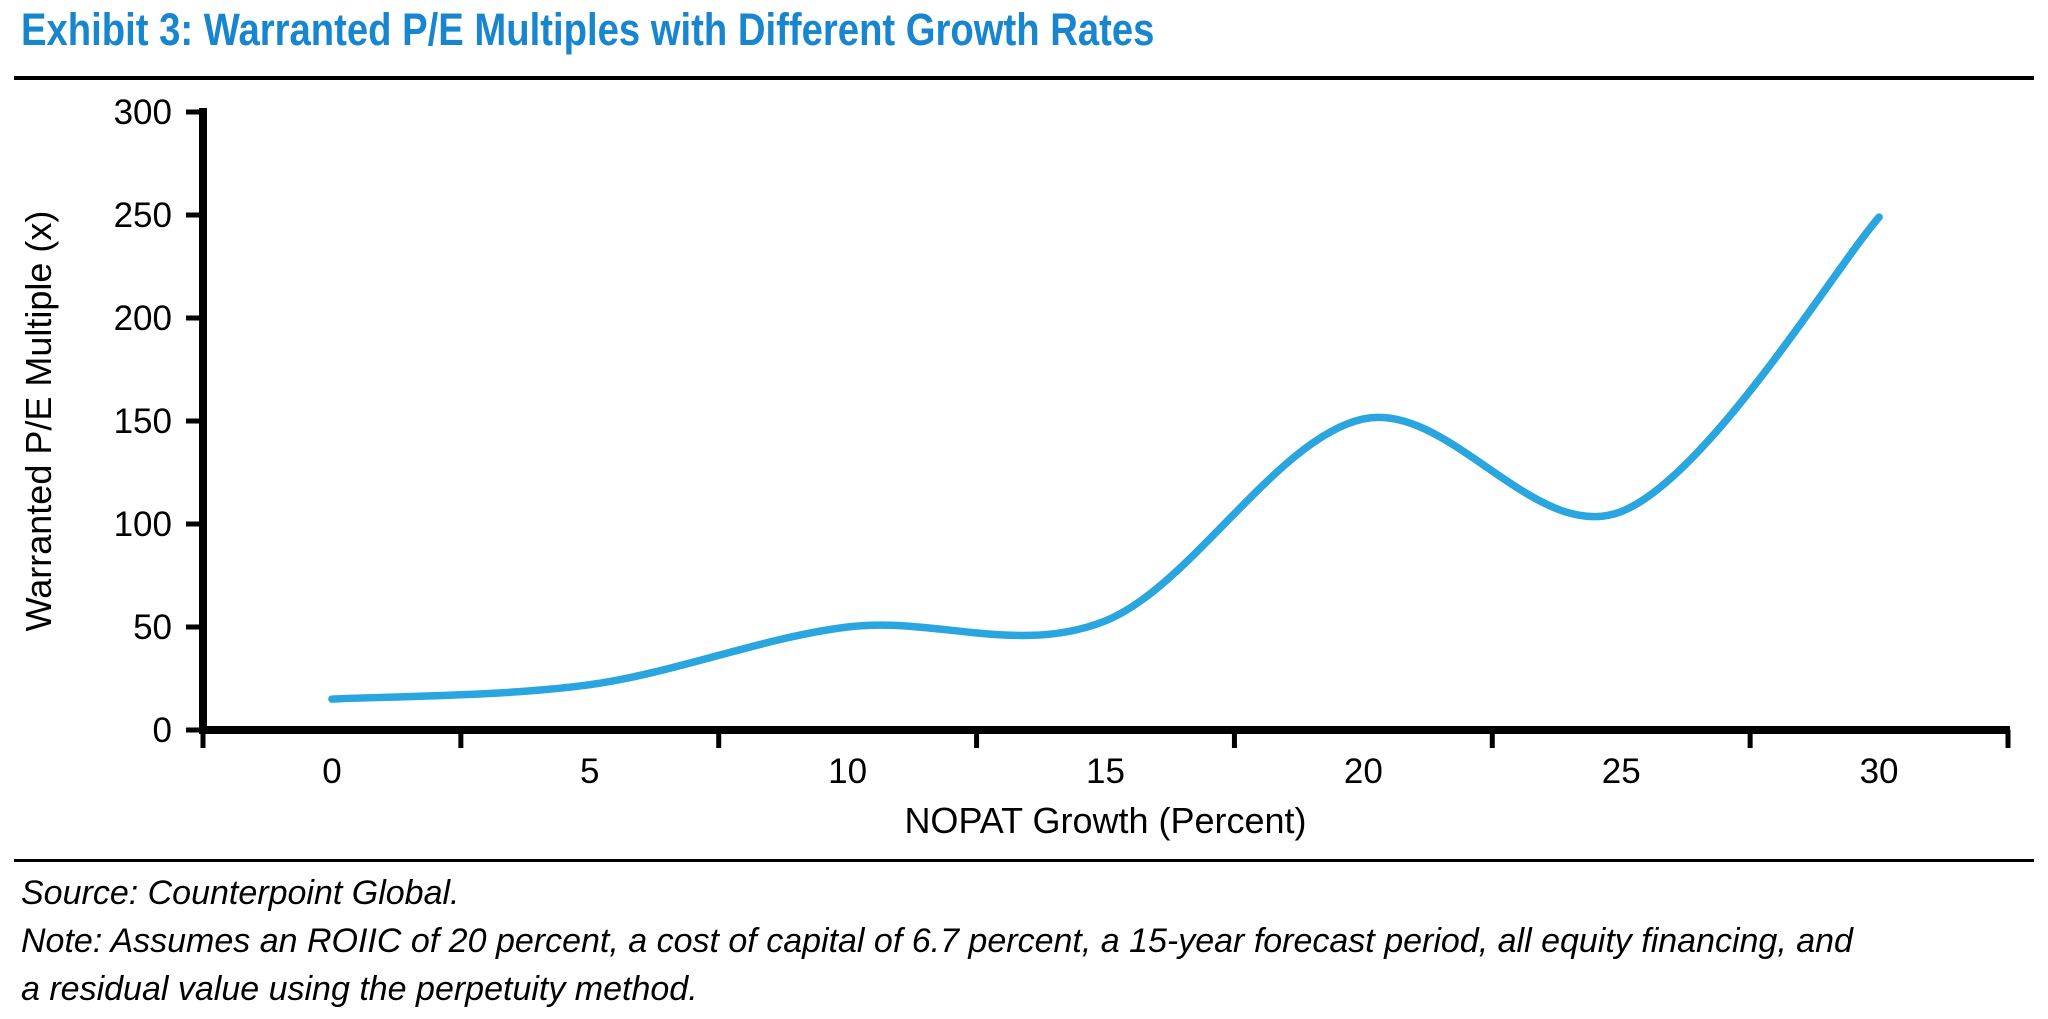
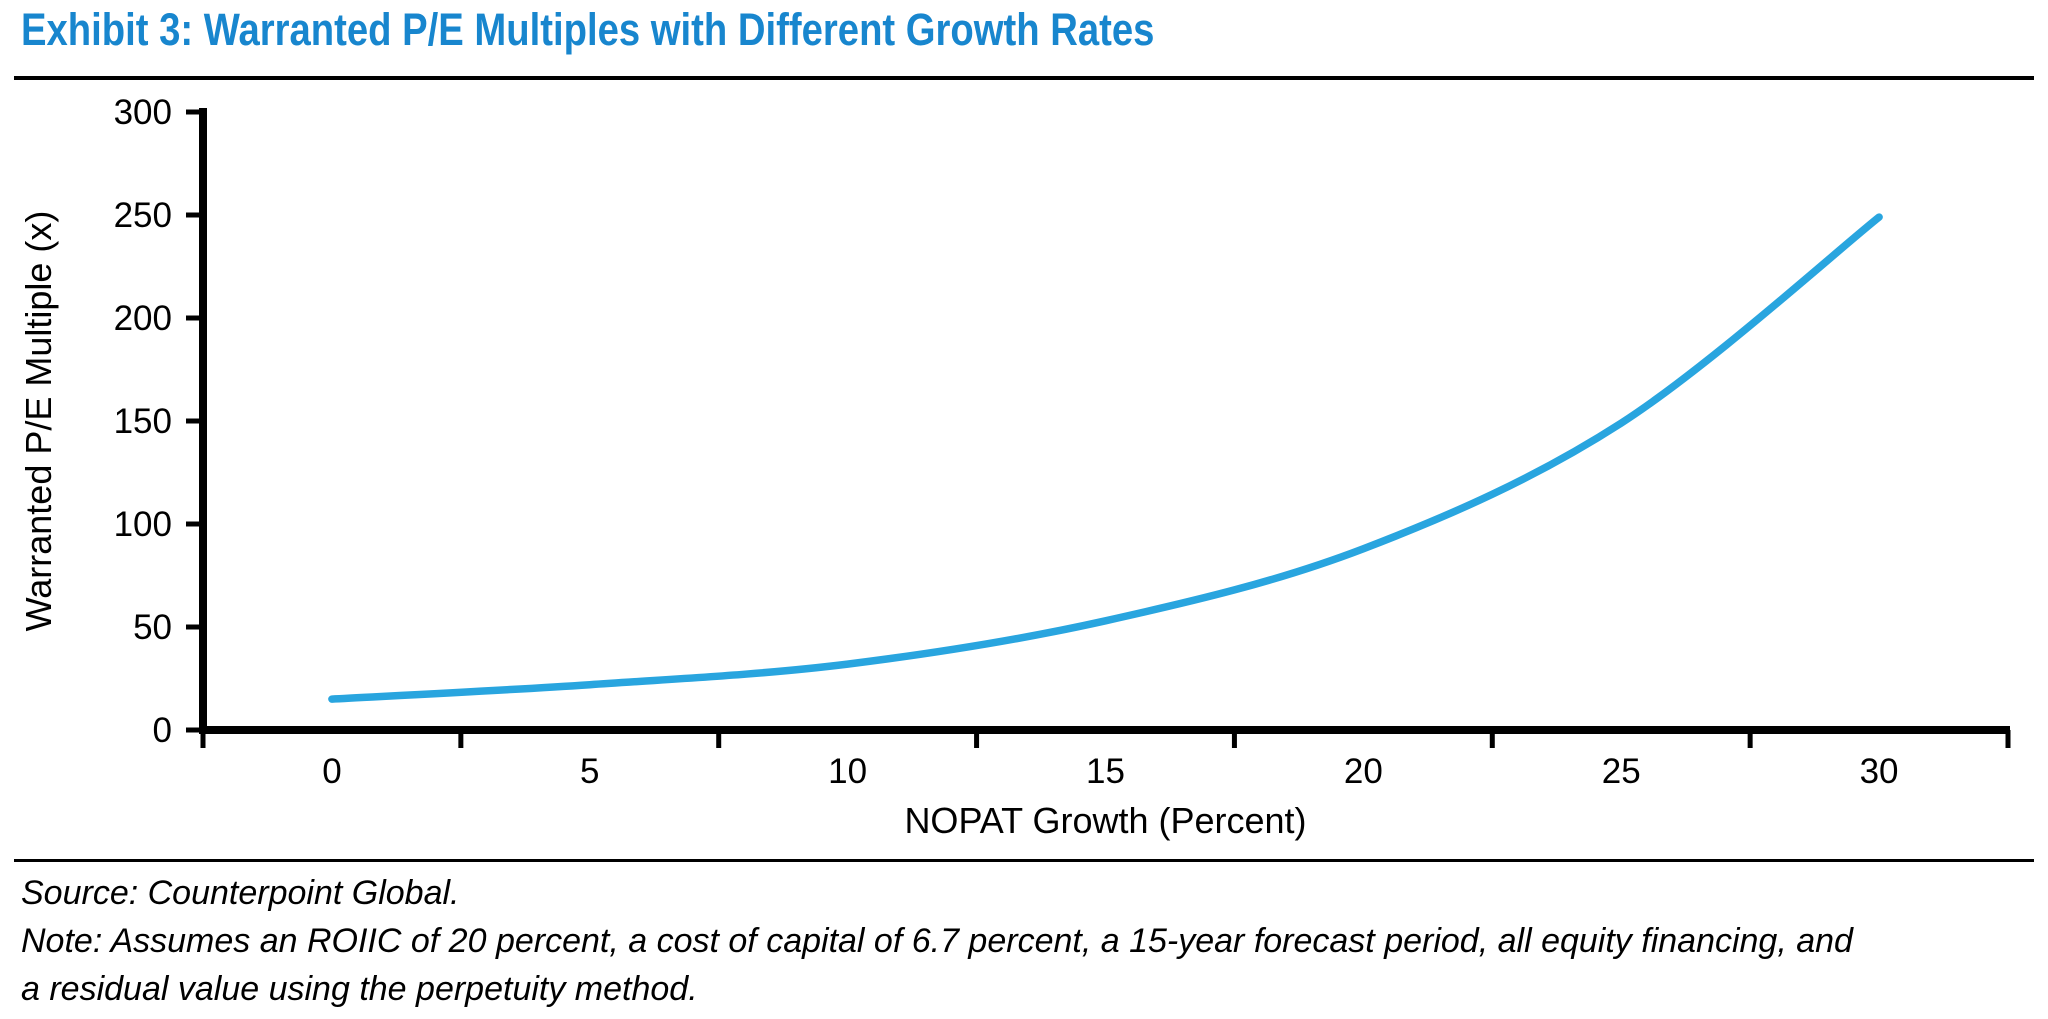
10: 50 -> 32
20: 151 -> 88
25: 106 -> 149
